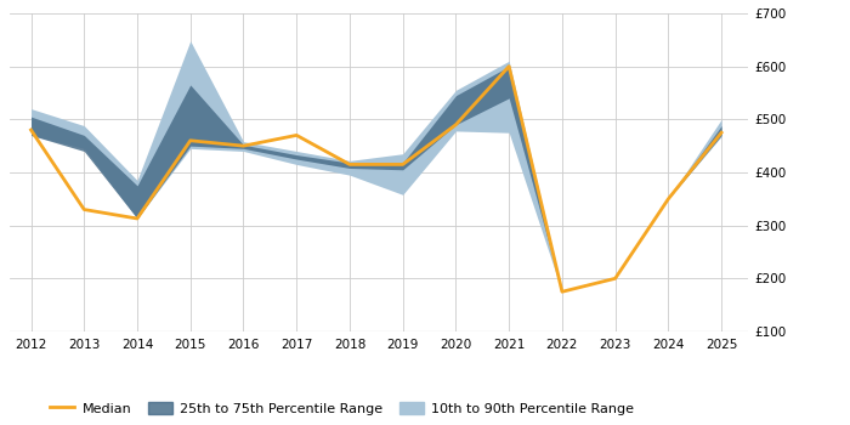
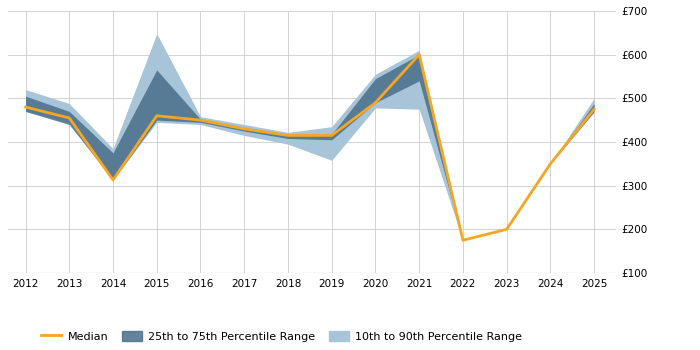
Median/2013: £330 -> £455
Median/2017: £470 -> £430
